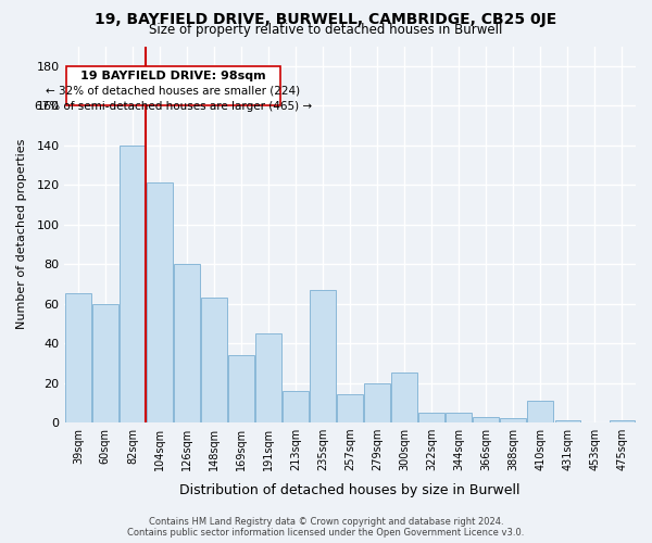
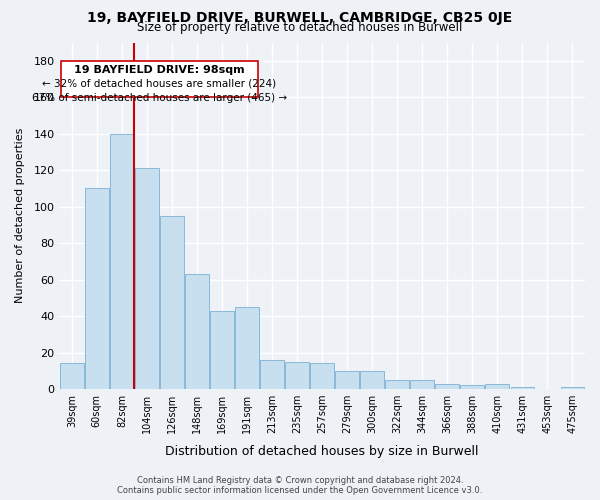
39sqm: 65 -> 14
60sqm: 60 -> 110
126sqm: 80 -> 95
169sqm: 34 -> 43
235sqm: 67 -> 15
279sqm: 20 -> 10
300sqm: 25 -> 10
410sqm: 11 -> 3
